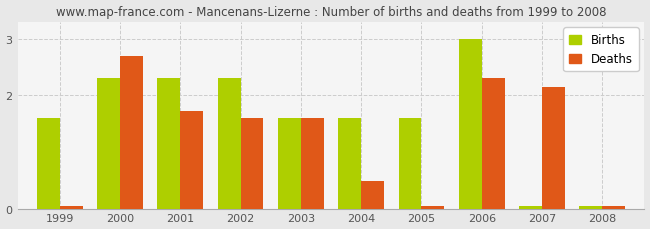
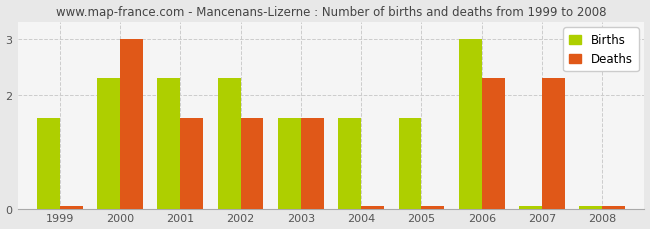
Deaths/2000: 2.70 -> 3.00
Deaths/2001: 1.72 -> 1.60
Deaths/2004: 0.48 -> 0.05
Deaths/2007: 2.14 -> 2.30
